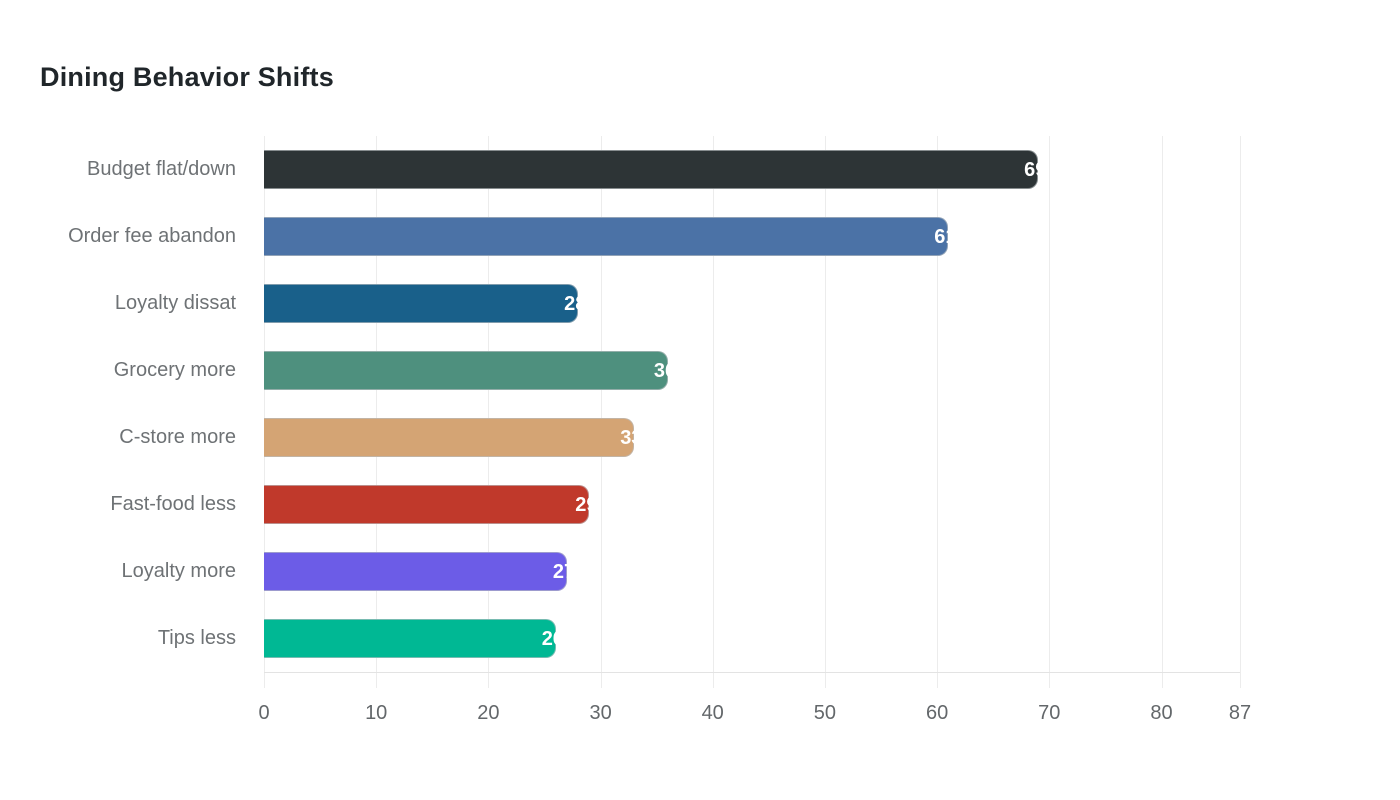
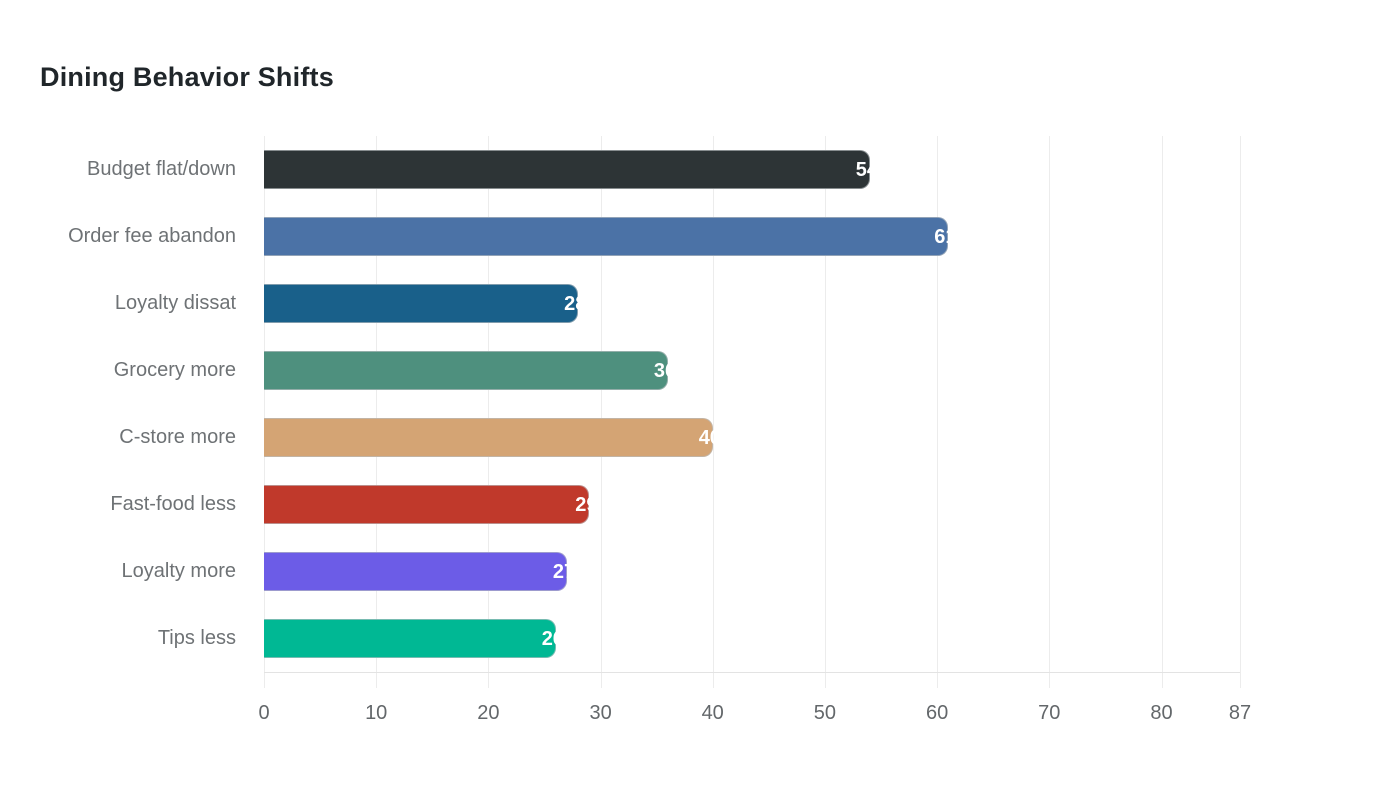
Budget flat/down: 69 -> 54
C-store more: 33 -> 40
